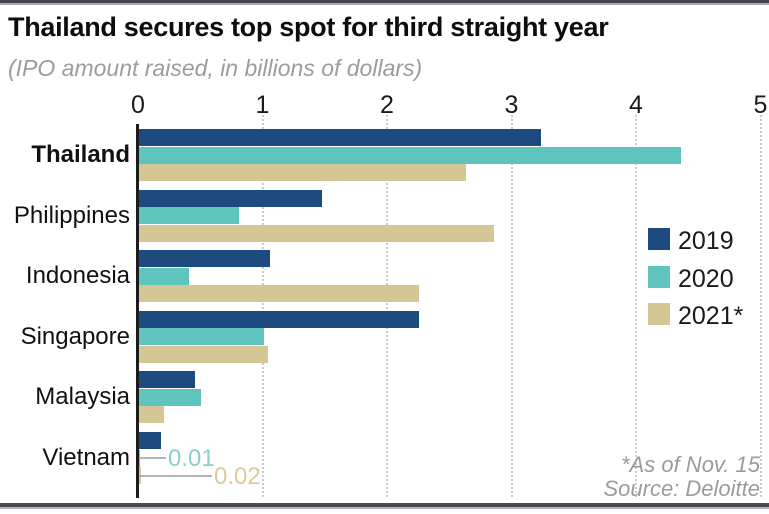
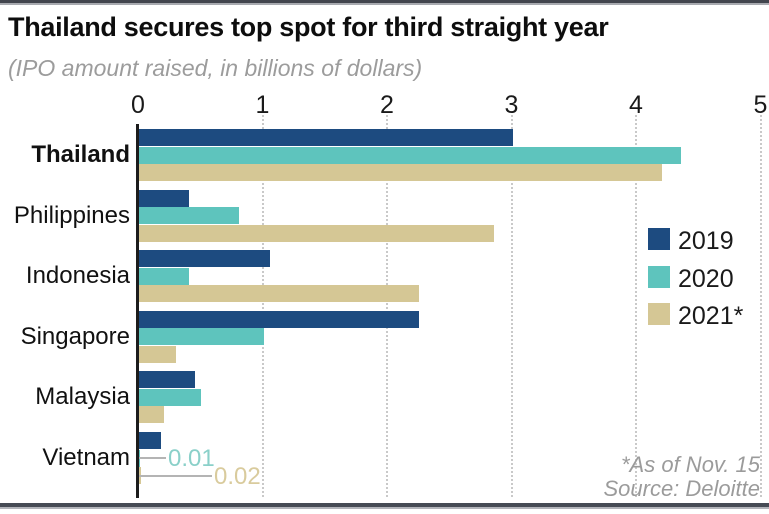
2019/Thailand: 3.23 -> 3.00
2021*/Thailand: 2.63 -> 4.20
2019/Philippines: 1.47 -> 0.40
2021*/Singapore: 1.04 -> 0.30
